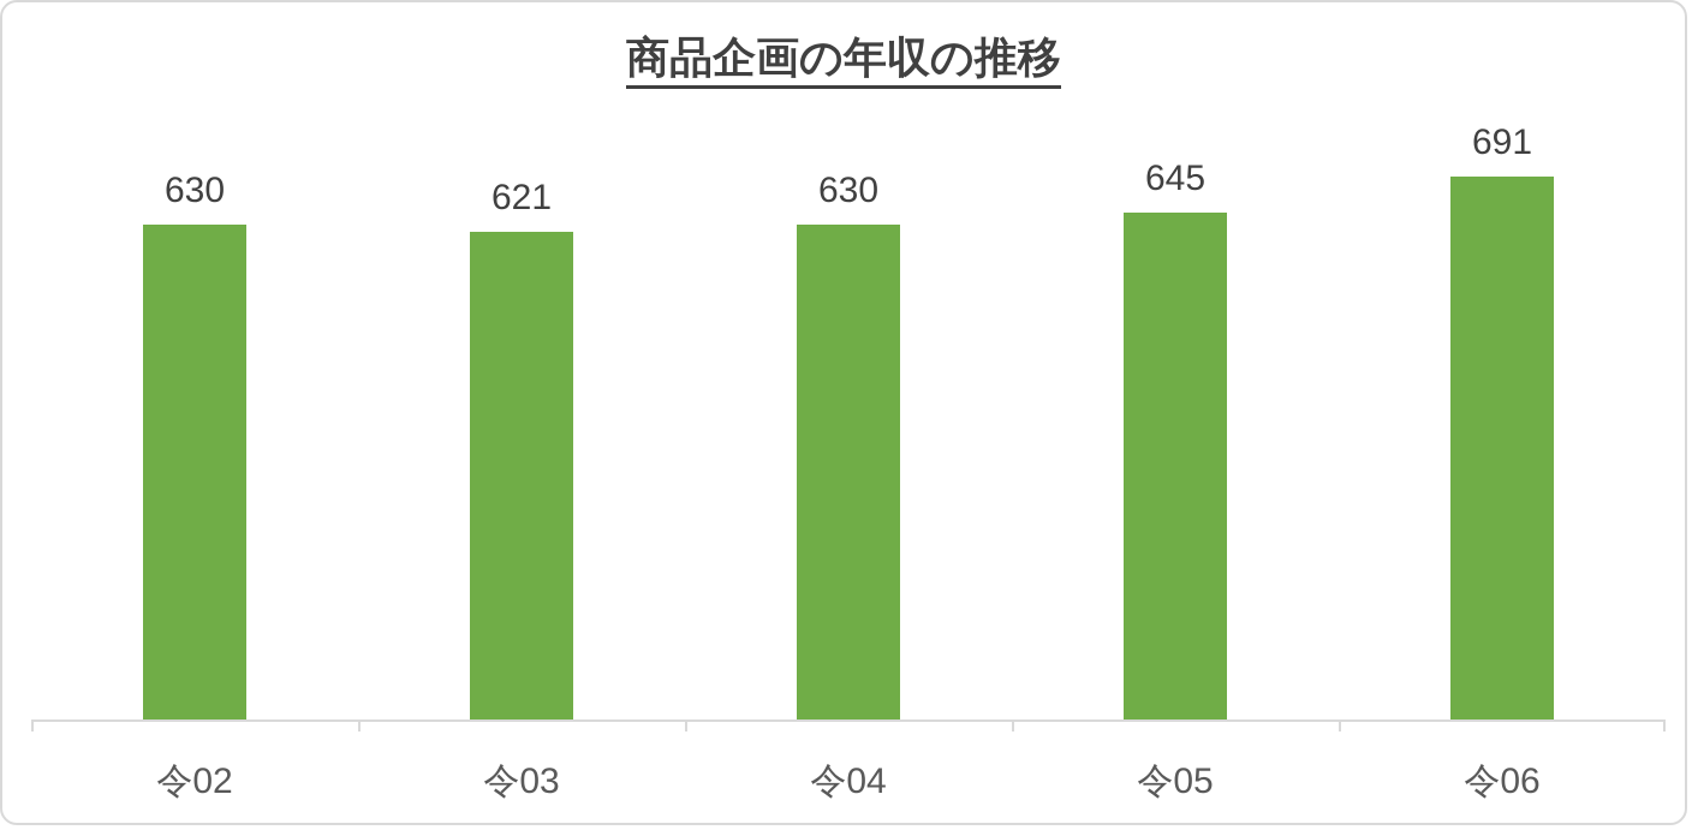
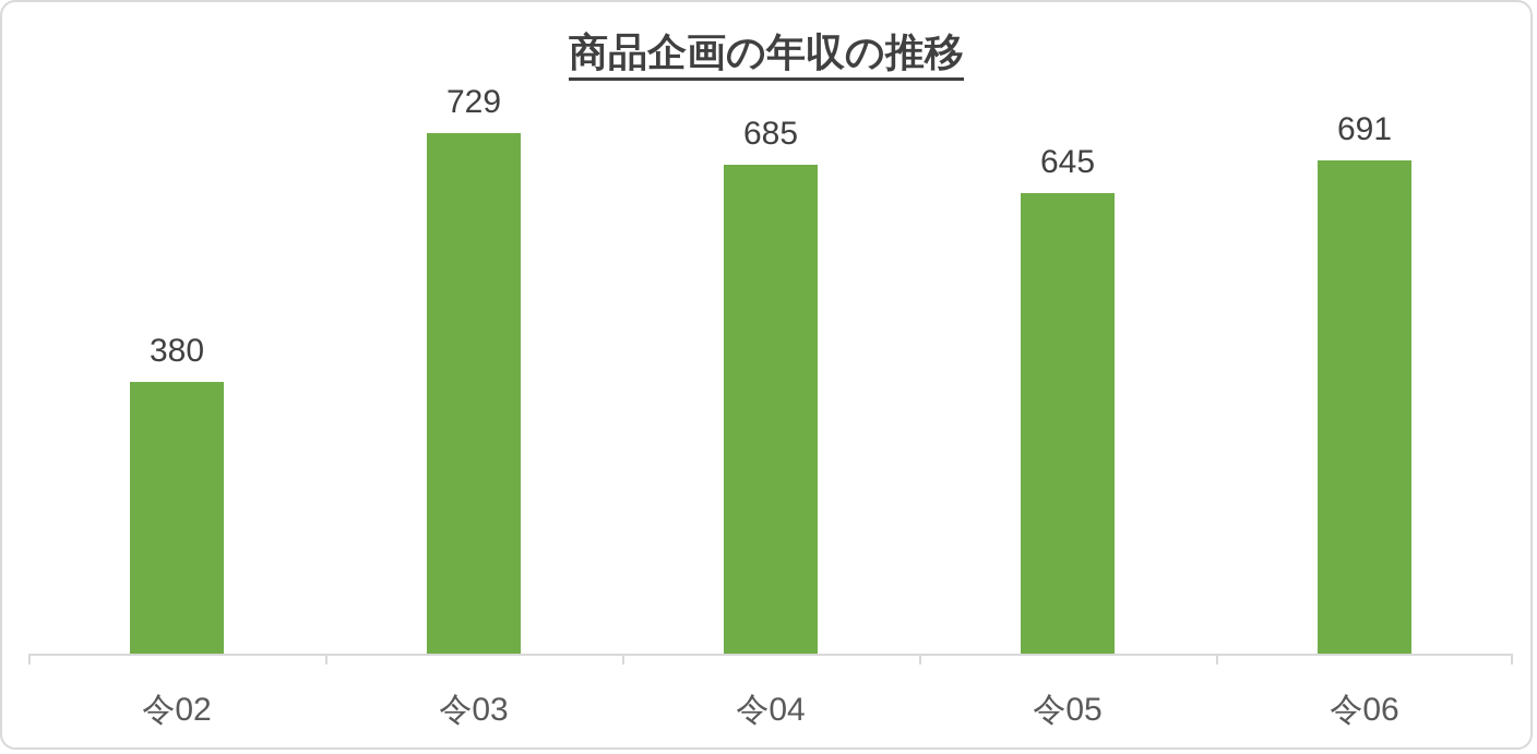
令02: 630 -> 380
令03: 621 -> 729
令04: 630 -> 685
